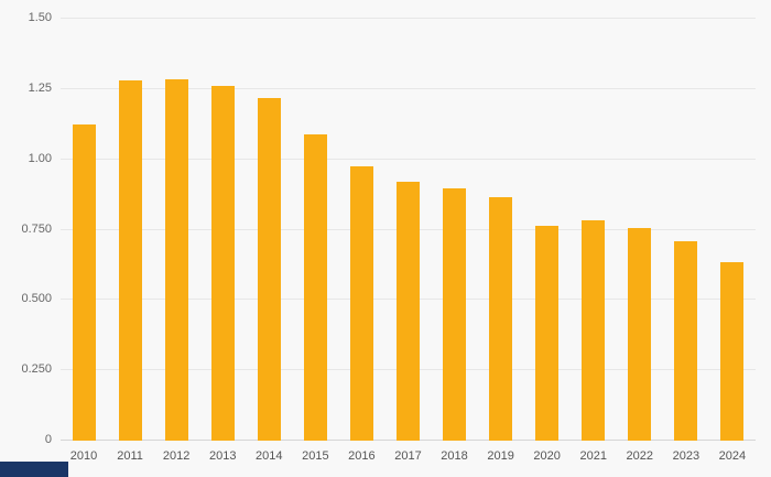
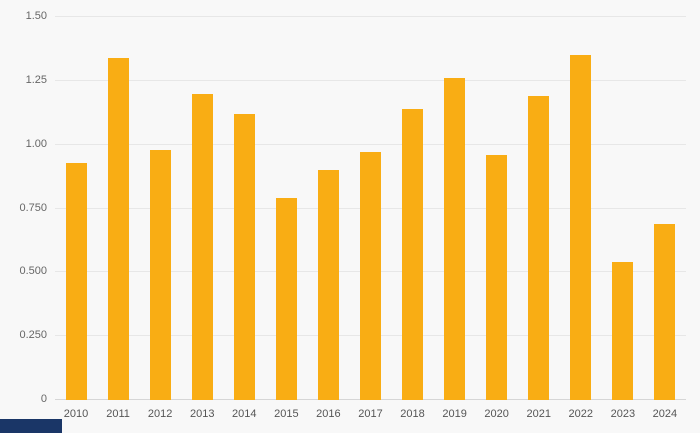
2010: 1.12 -> 0.93
2011: 1.28 -> 1.34
2012: 1.28 -> 0.98
2013: 1.26 -> 1.20
2014: 1.22 -> 1.12
2015: 1.09 -> 0.79
2016: 0.97 -> 0.90
2017: 0.92 -> 0.97
2018: 0.90 -> 1.14
2019: 0.86 -> 1.26
2020: 0.77 -> 0.96
2021: 0.79 -> 1.19
2022: 0.76 -> 1.35
2023: 0.71 -> 0.54
2024: 0.64 -> 0.69
